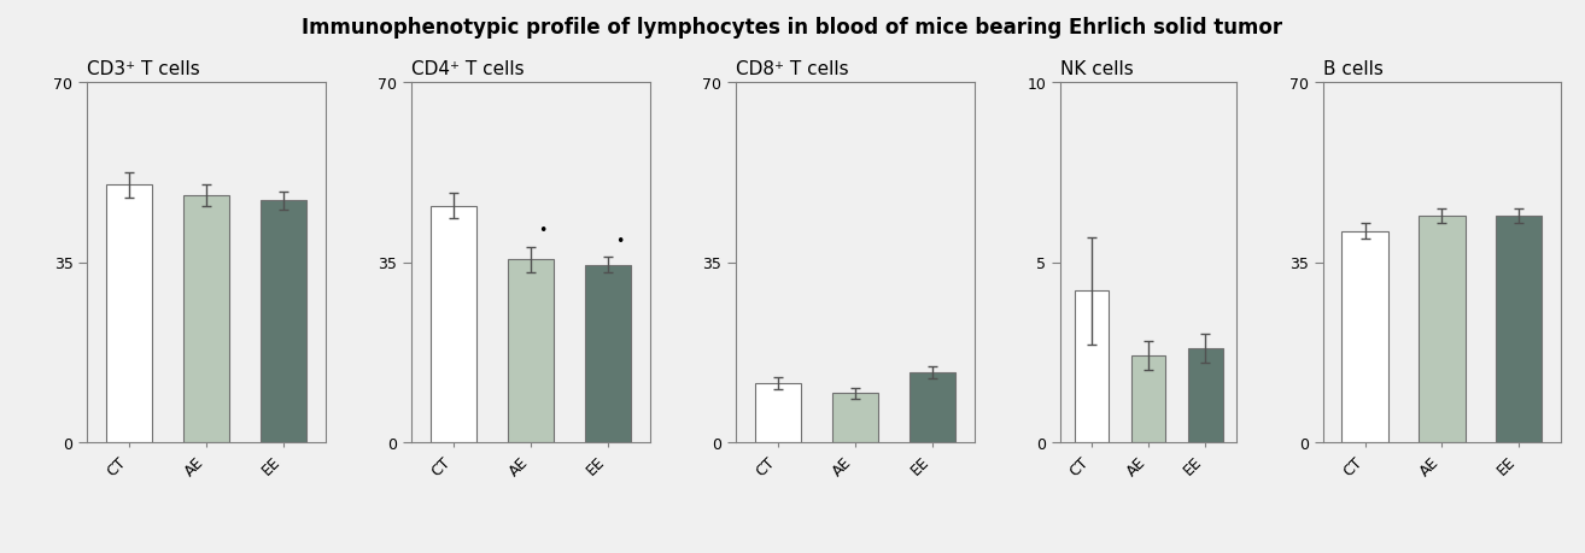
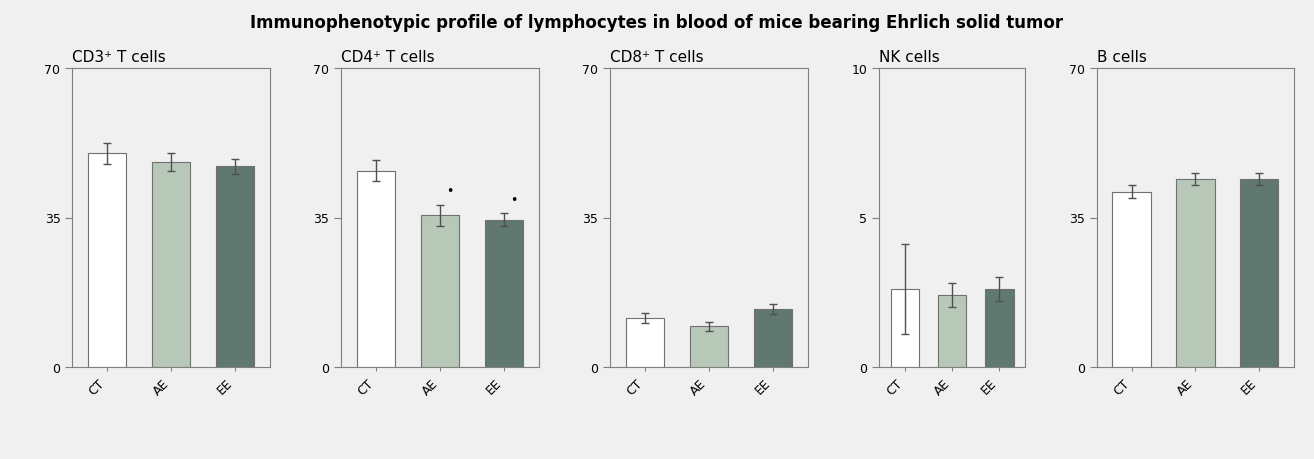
NK cells/CT: 4.2 -> 2.6
